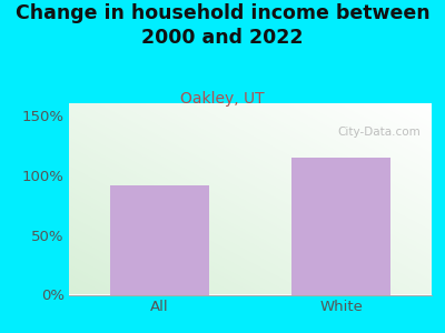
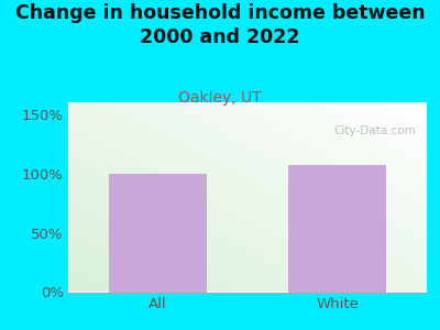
All: 91% -> 100%
White: 115% -> 107%
